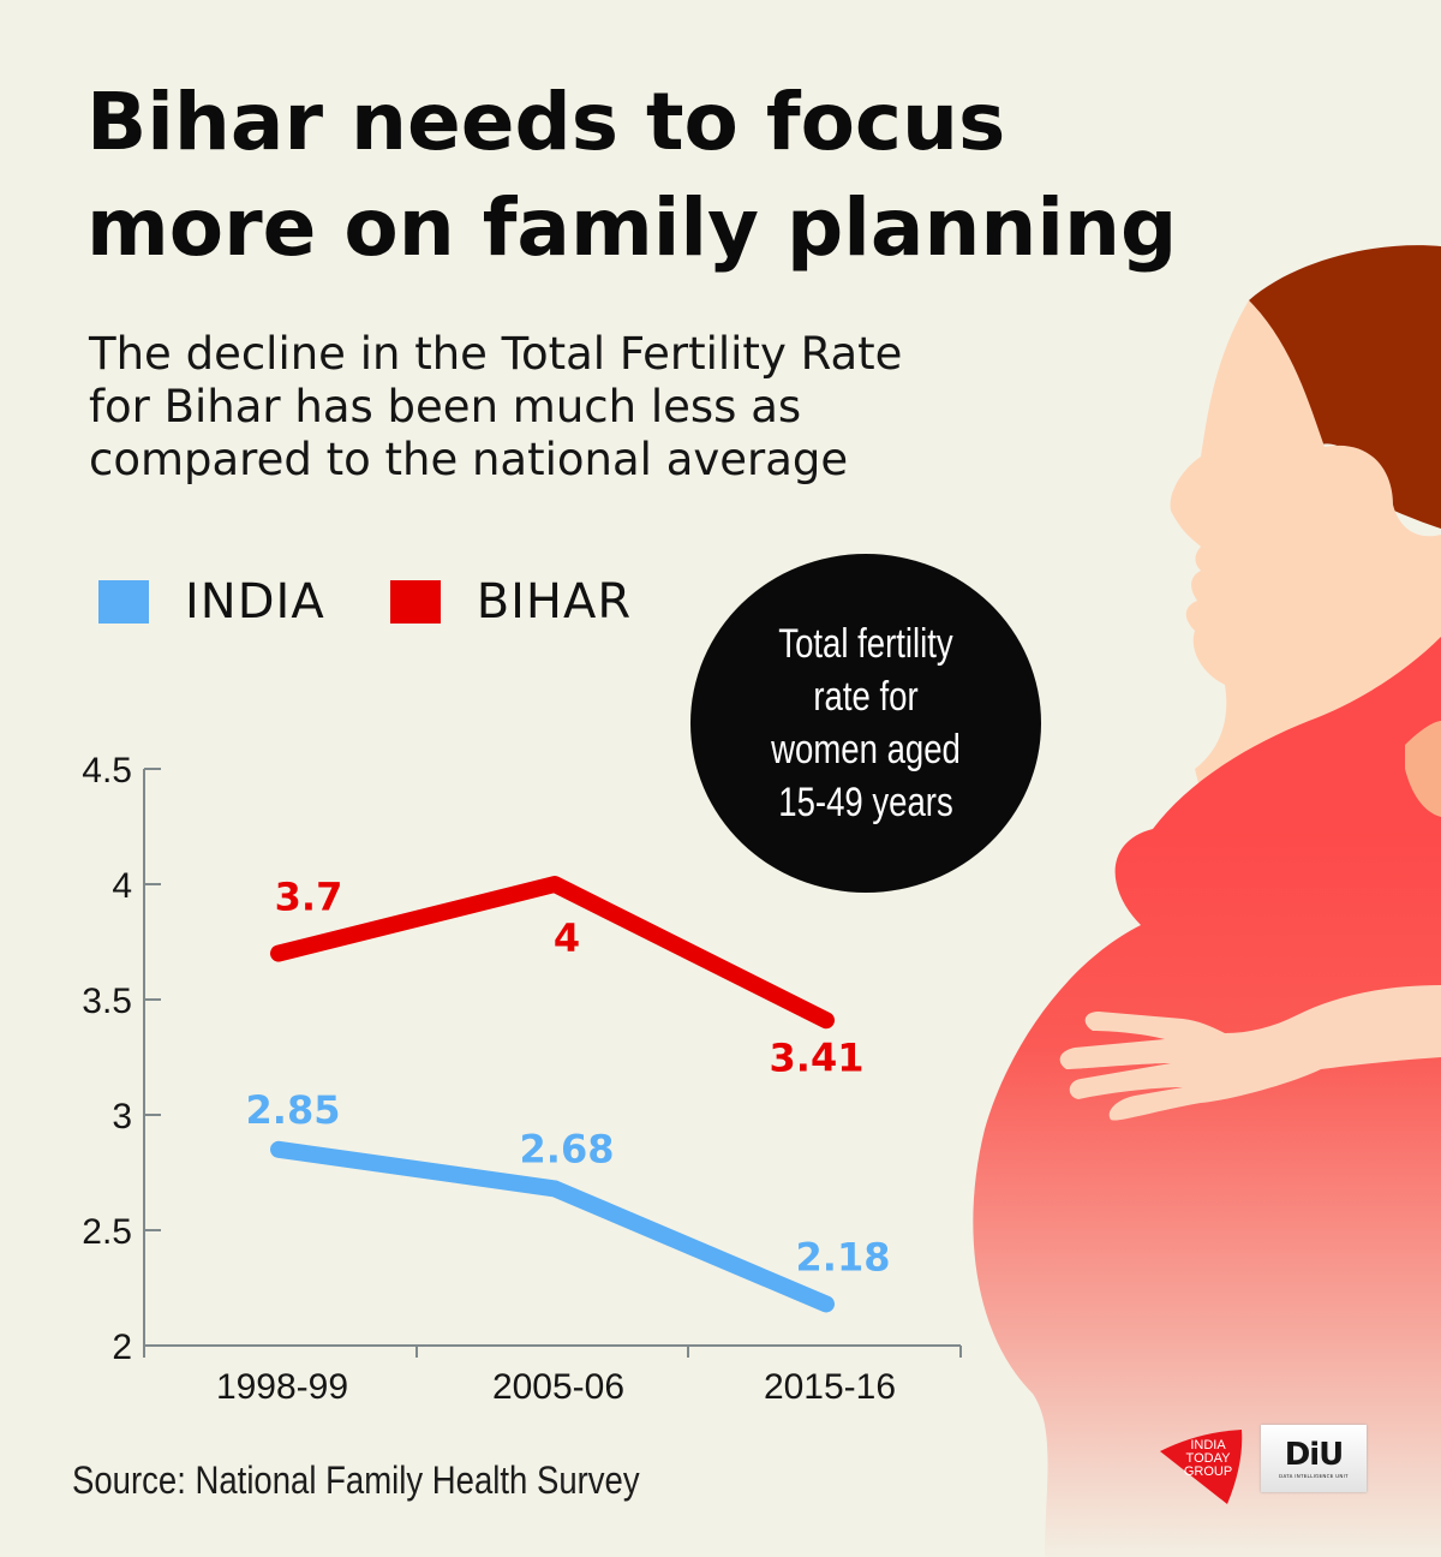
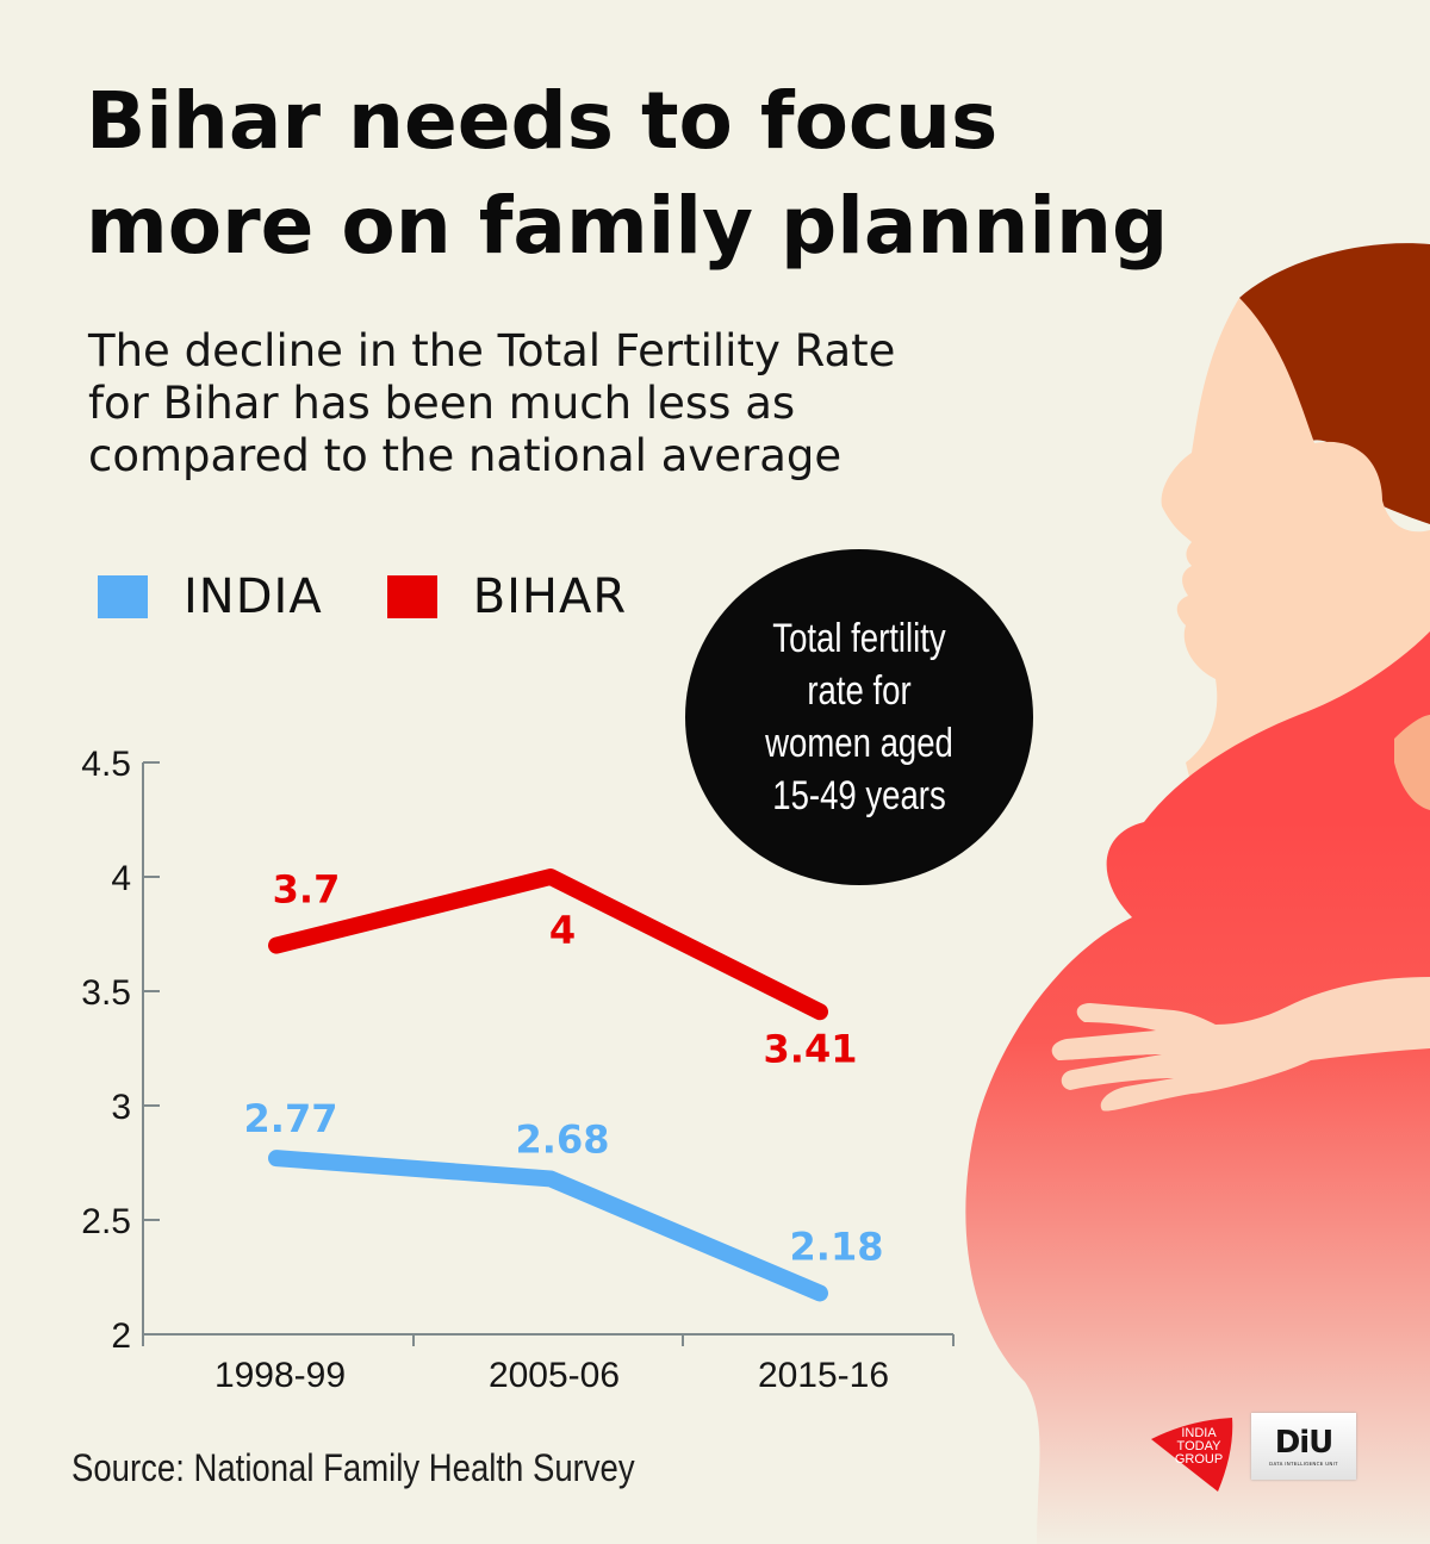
INDIA/1998-99: 2.85 -> 2.77
